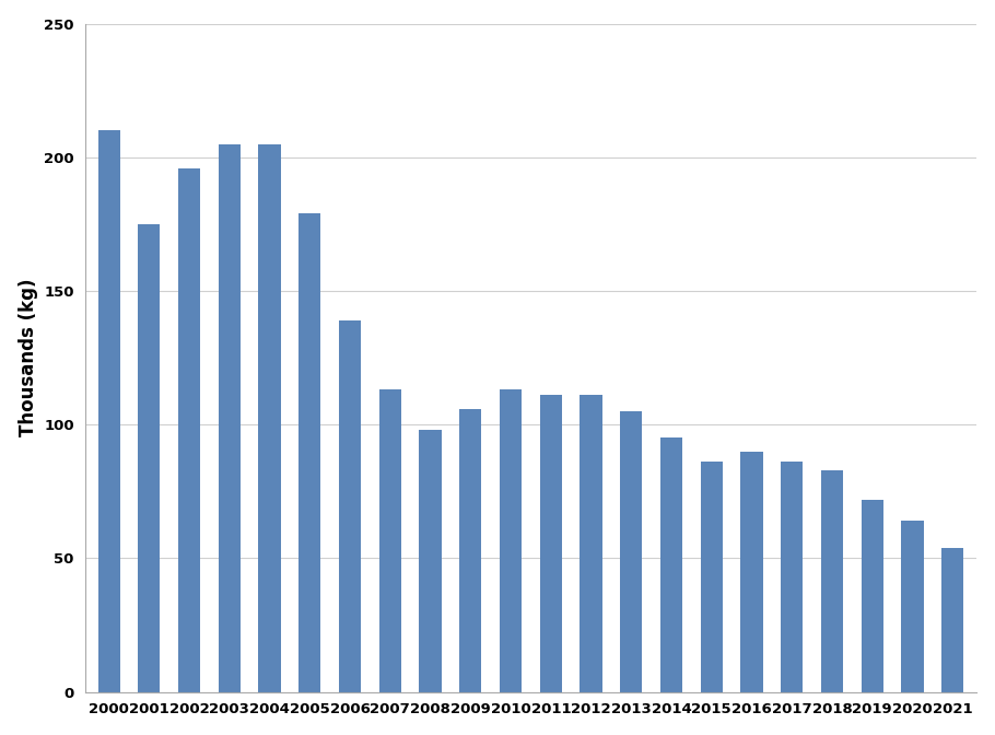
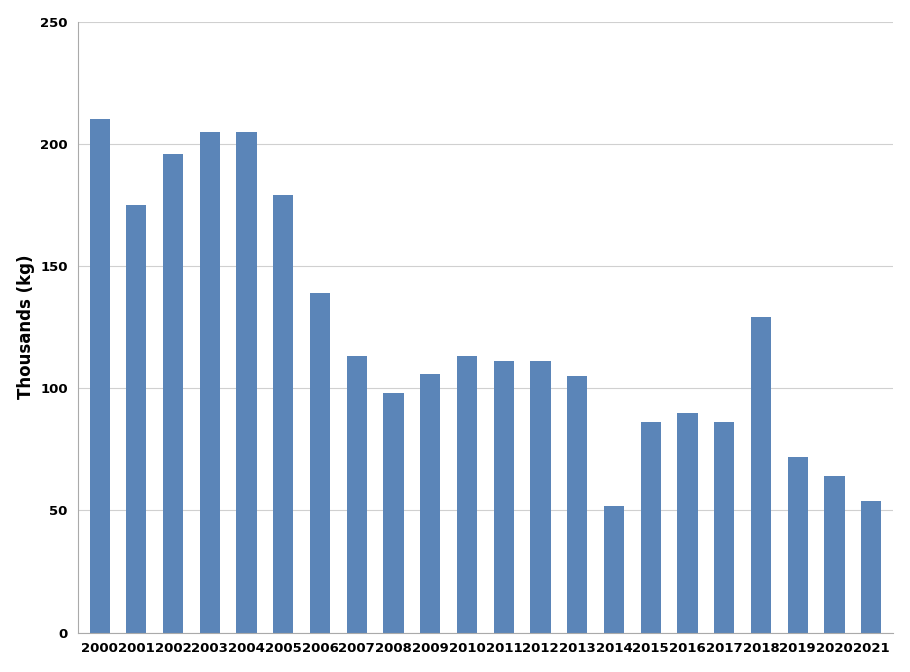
2014: 95 -> 52
2018: 83 -> 129
